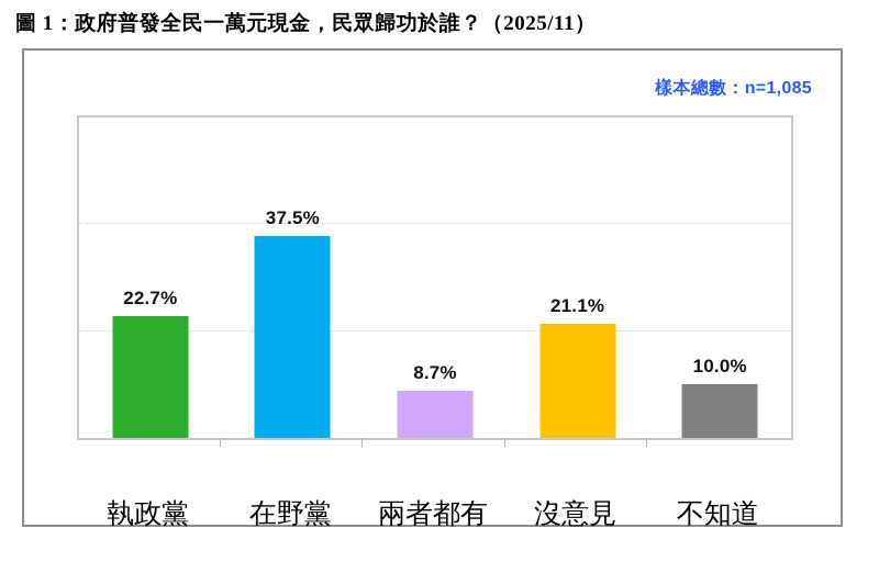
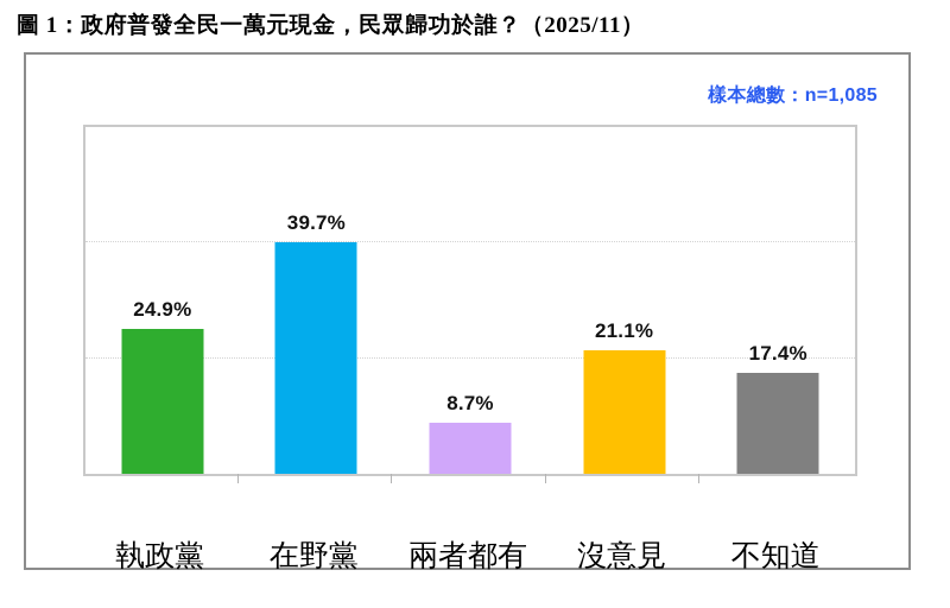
執政黨: 22.7% -> 24.9%
在野黨: 37.5% -> 39.7%
不知道: 10.0% -> 17.4%
